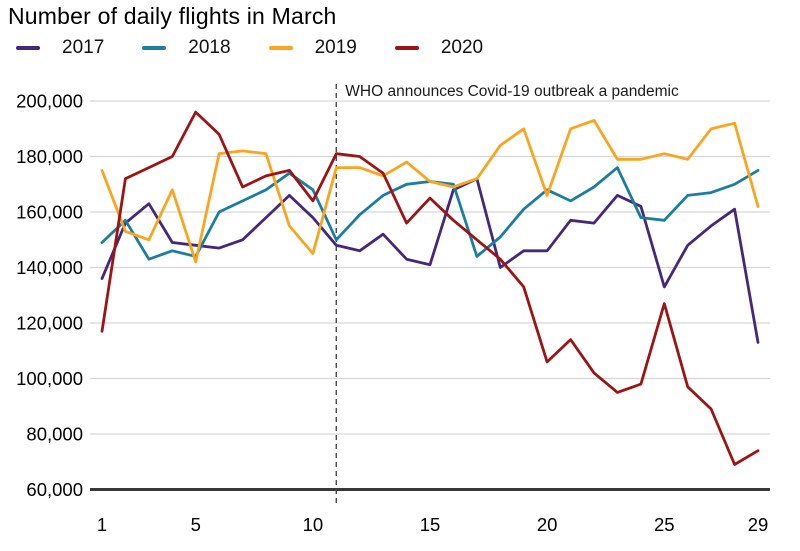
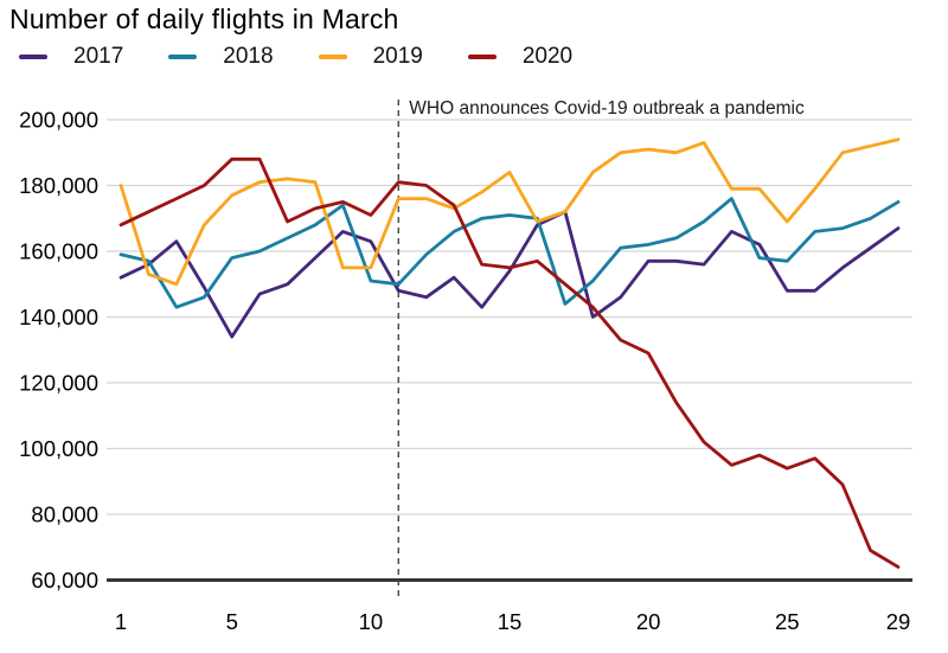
2017/1: 136000 -> 152000
2018/1: 149000 -> 159000
2019/1: 175000 -> 180000
2020/1: 117000 -> 168000
2017/5: 148000 -> 134000
2018/5: 144000 -> 158000
2019/5: 142000 -> 177000
2020/5: 196000 -> 188000
2017/10: 158000 -> 163000
2018/10: 168000 -> 151000
2019/10: 145000 -> 155000
2020/10: 164000 -> 171000
2017/15: 141000 -> 154000
2019/15: 171000 -> 184000
2020/15: 165000 -> 155000
2017/20: 146000 -> 157000
2018/20: 168000 -> 162000
2019/20: 166000 -> 191000
2020/20: 106000 -> 129000
2017/25: 133000 -> 148000
2019/25: 181000 -> 169000
2020/25: 127000 -> 94000
2017/29: 113000 -> 167000
2019/29: 162000 -> 194000
2020/29: 74000 -> 64000
